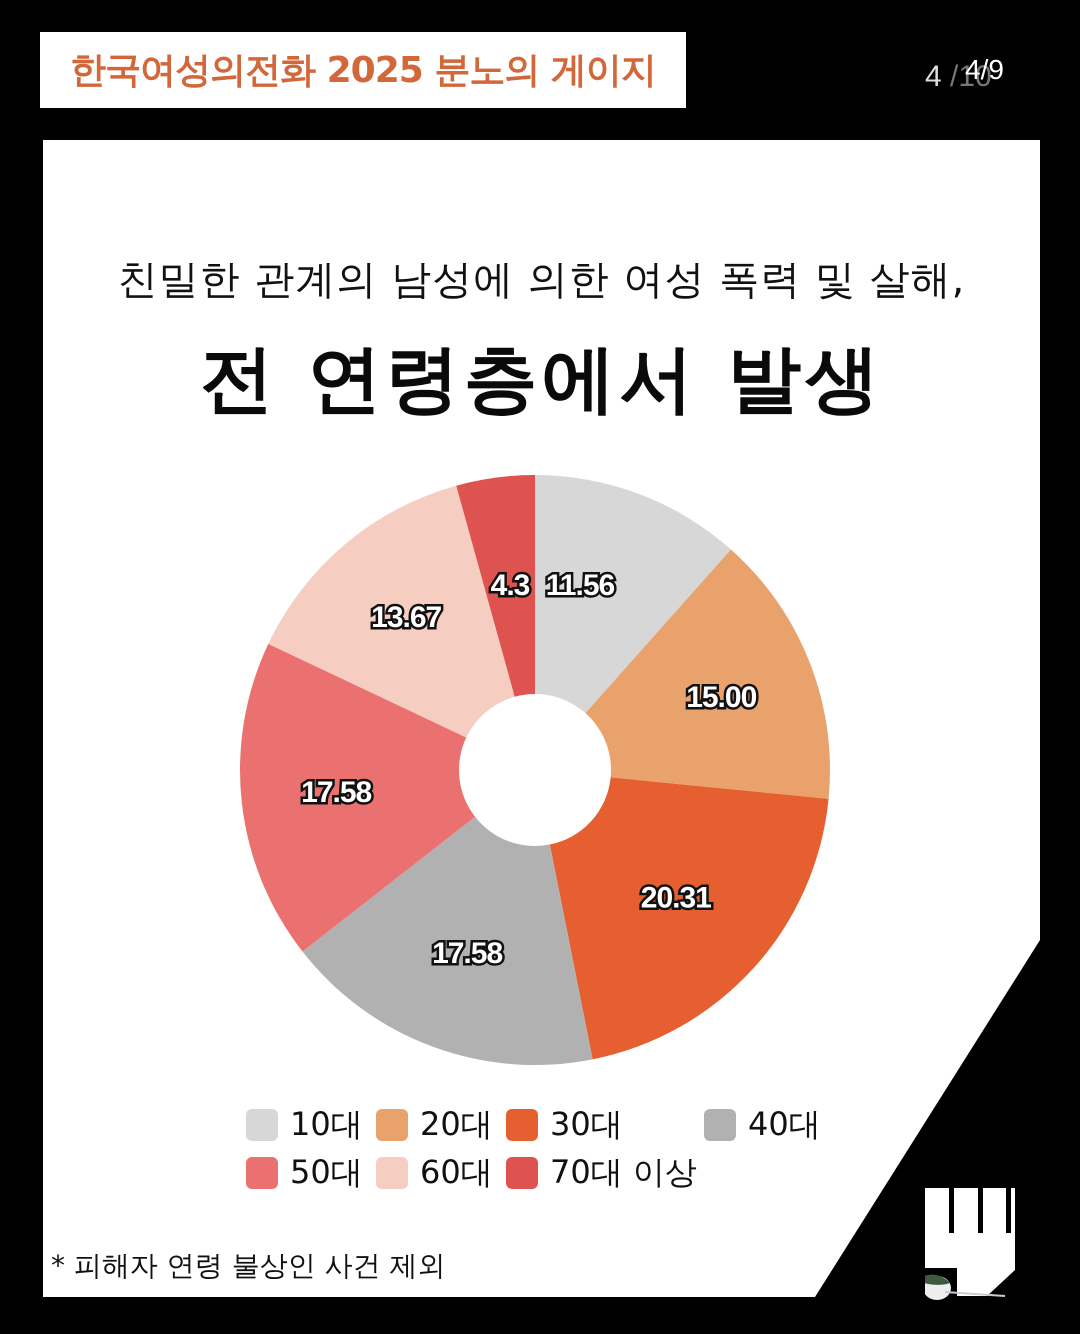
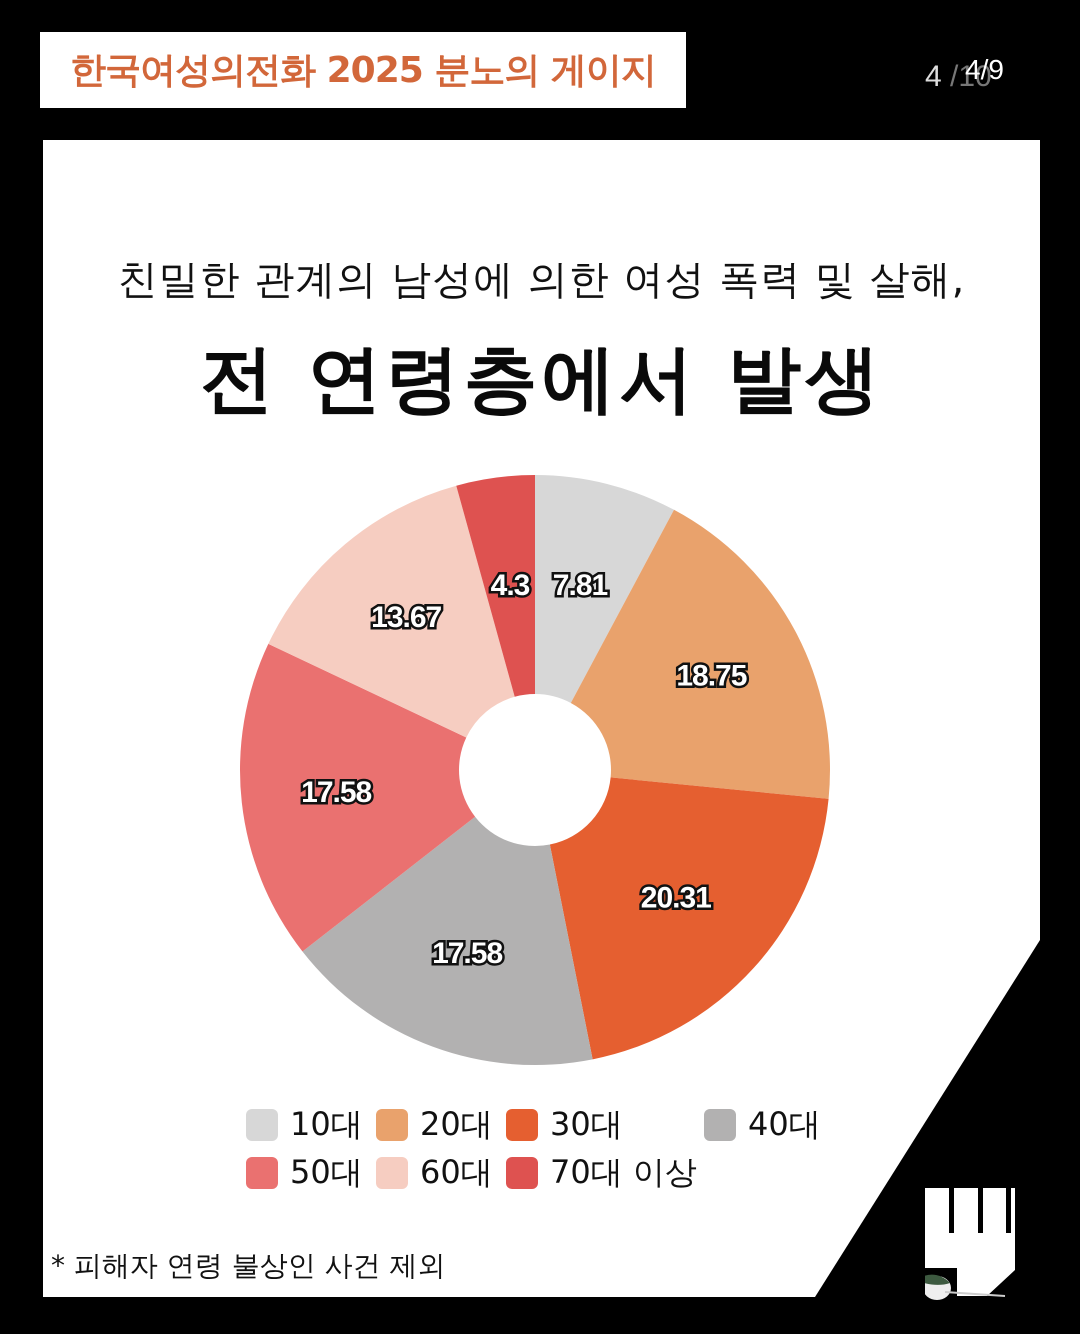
10대: 11.56 -> 7.81
20대: 15.00 -> 18.75
